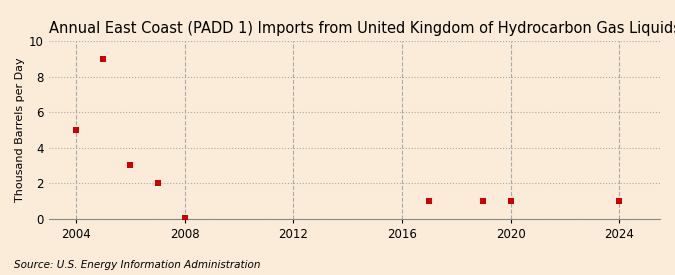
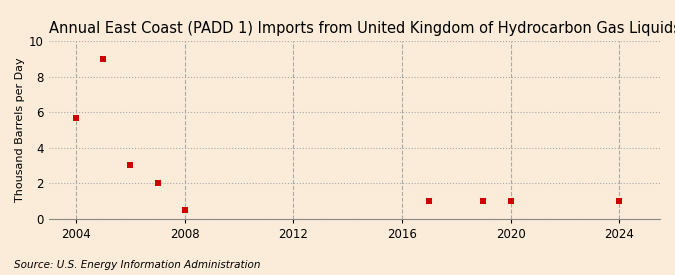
2004: 5.0 -> 5.7
2008: 0.1 -> 0.5
